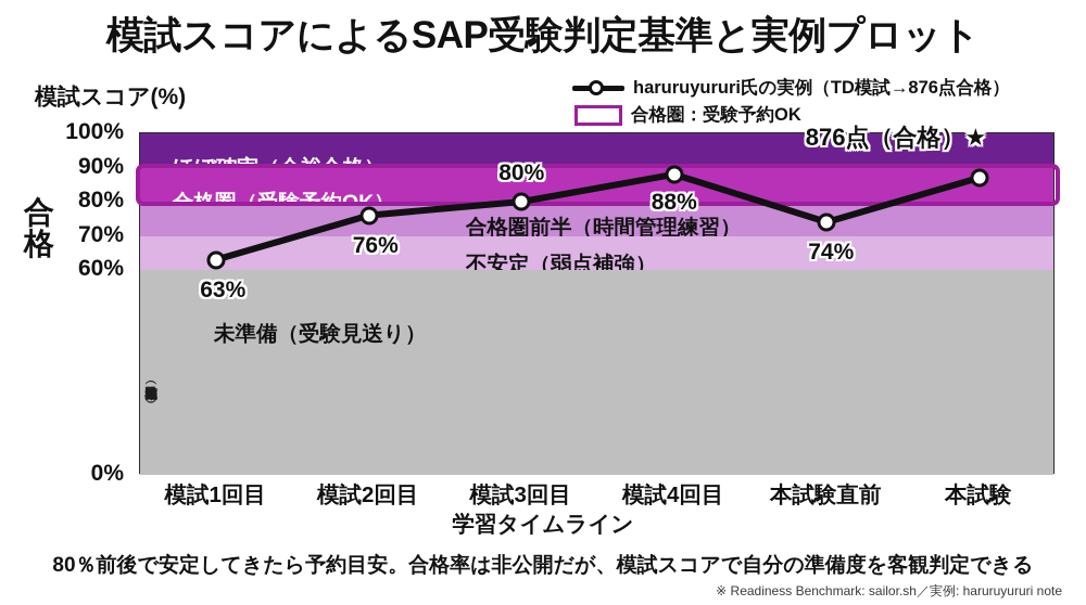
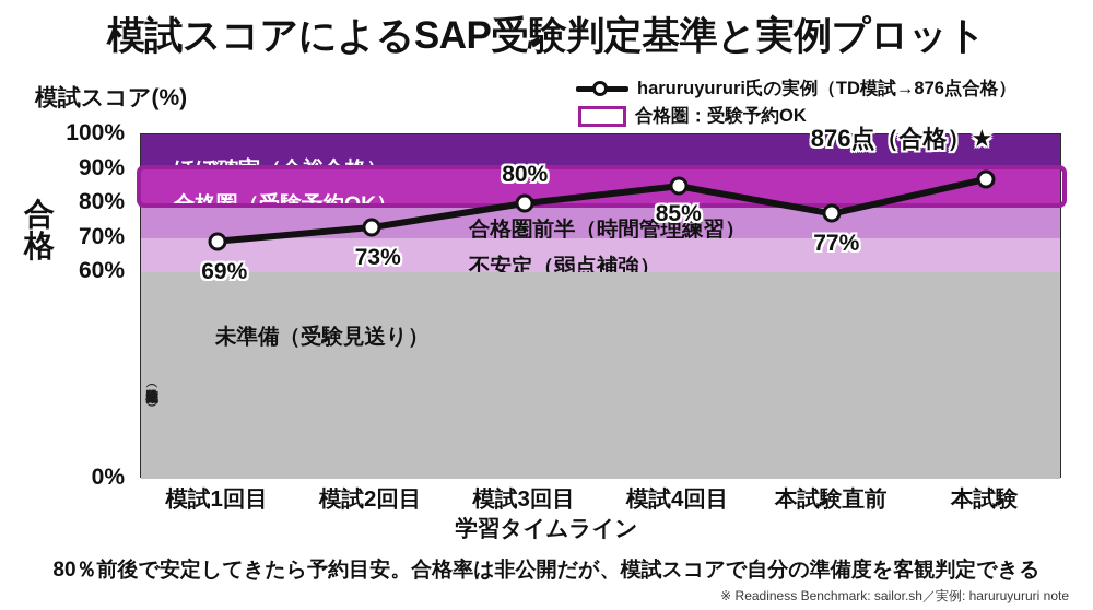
模試1回目: 63% -> 69%
模試2回目: 76% -> 73%
模試4回目: 88% -> 85%
本試験直前: 74% -> 77%
